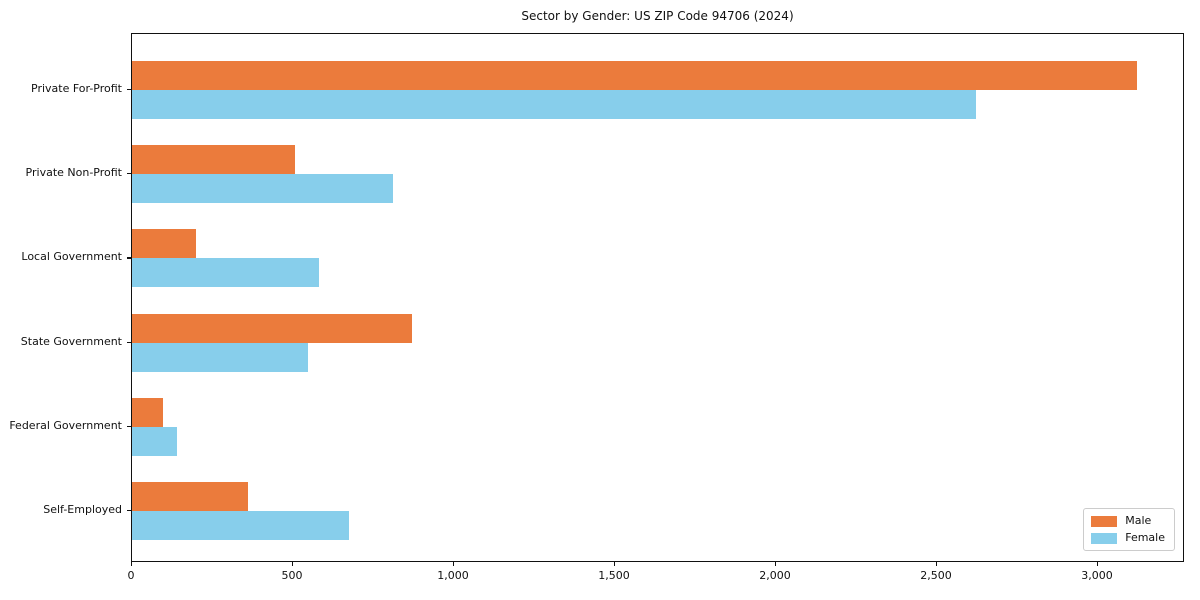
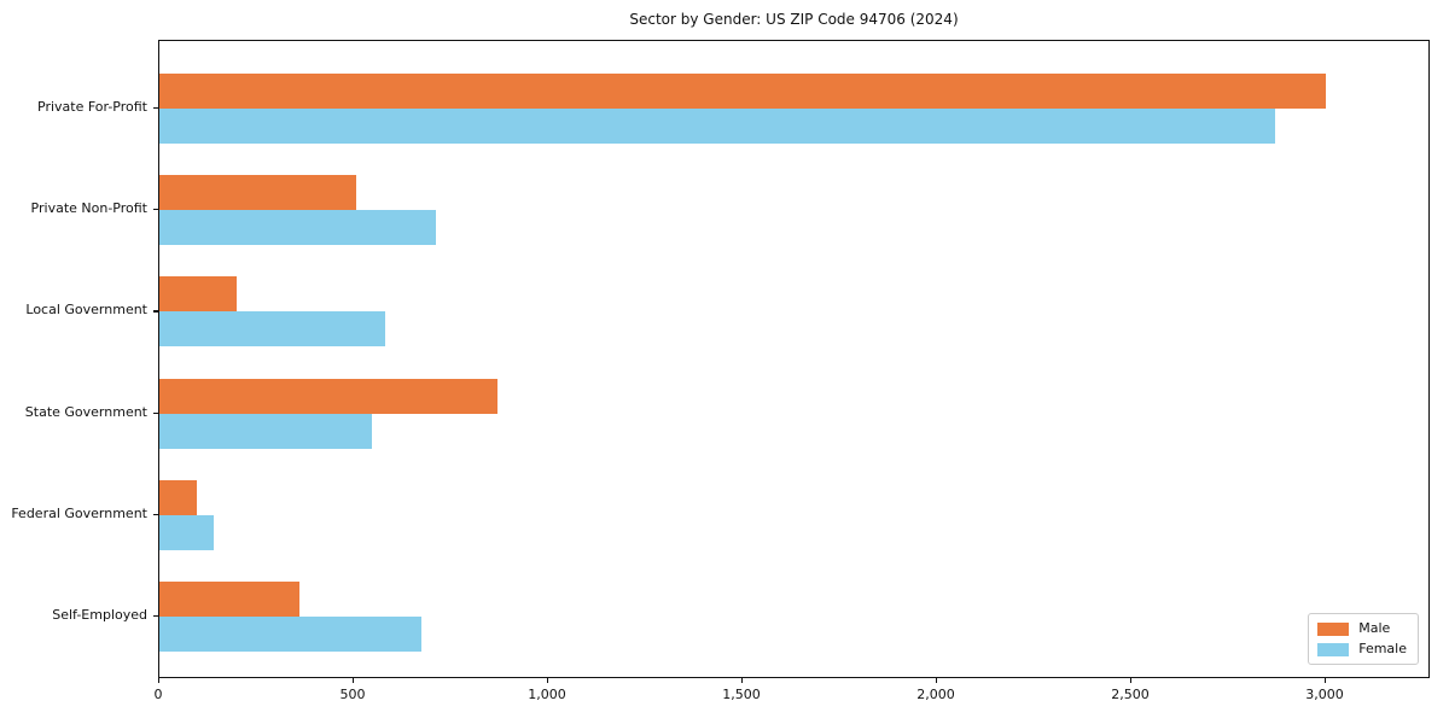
Male/Private For-Profit: 3120 -> 3000
Female/Private For-Profit: 2620 -> 2870
Female/Private Non-Profit: 810 -> 710
